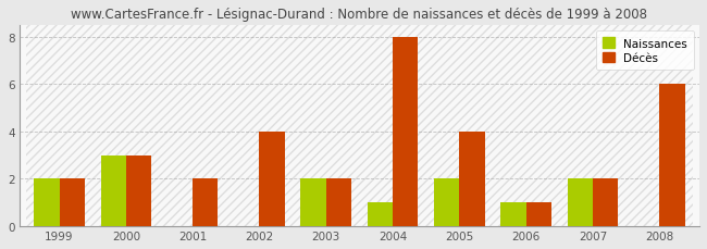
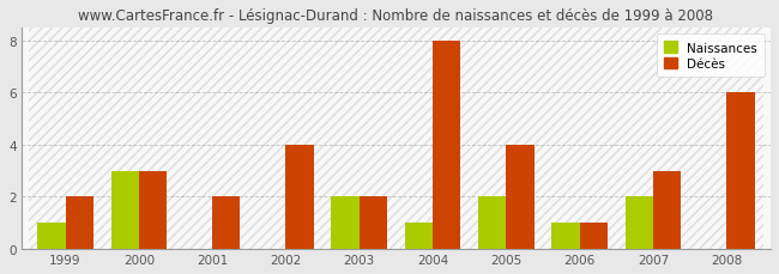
Naissances/1999: 2 -> 1
Décès/2007: 2 -> 3
